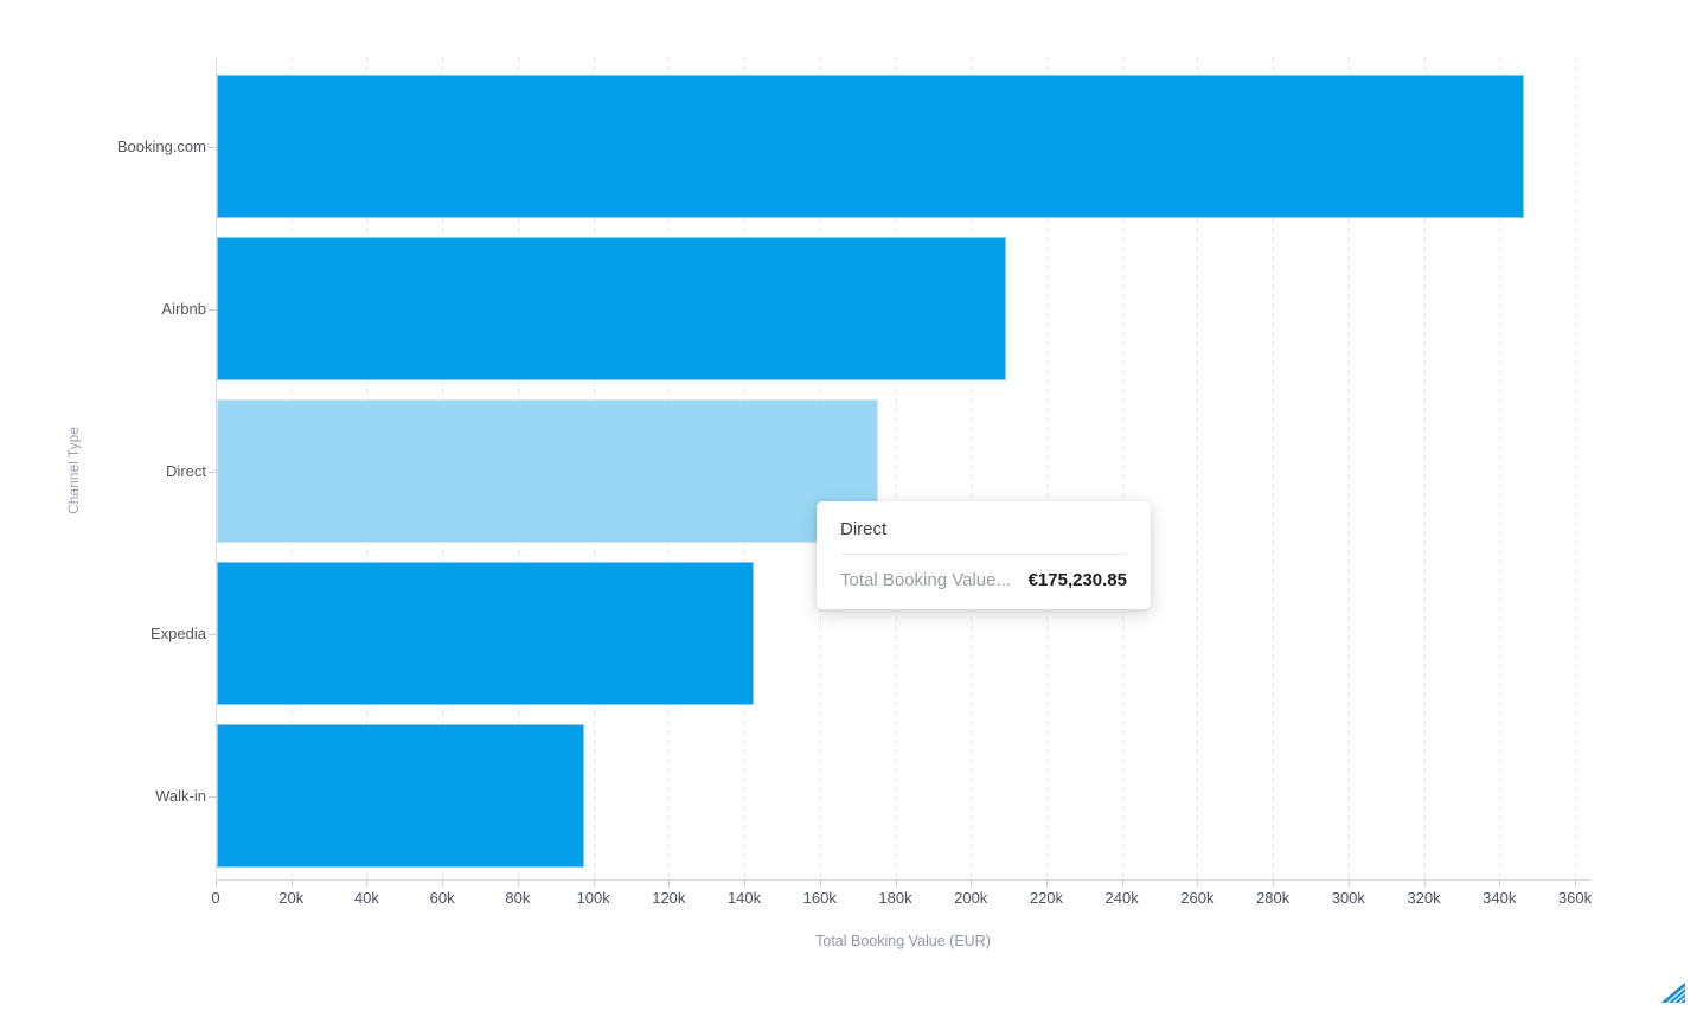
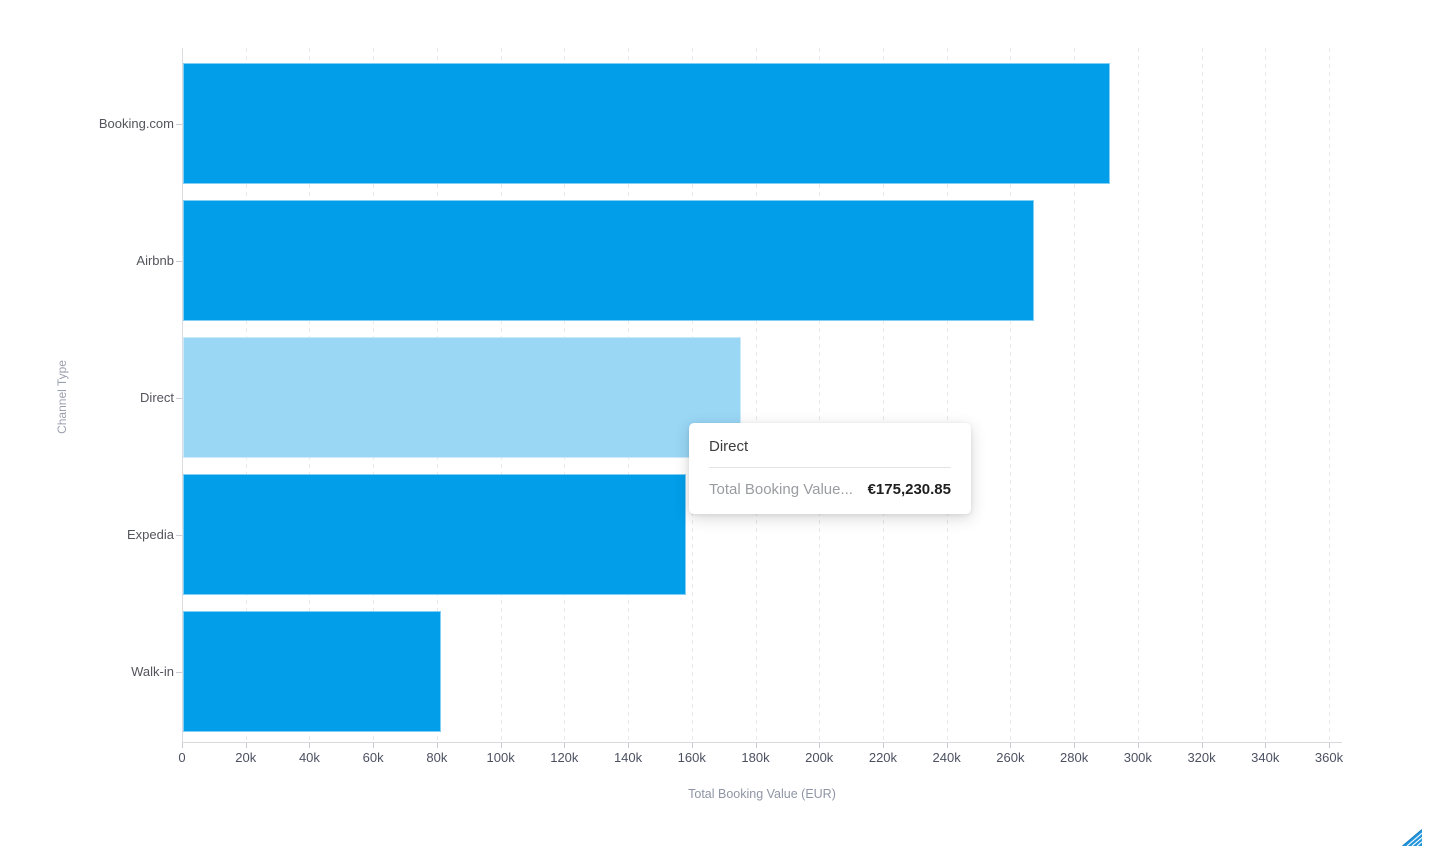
Booking.com: 346k -> 291k
Airbnb: 209k -> 267k
Expedia: 142k -> 158k
Walk-in: 97k -> 81k
